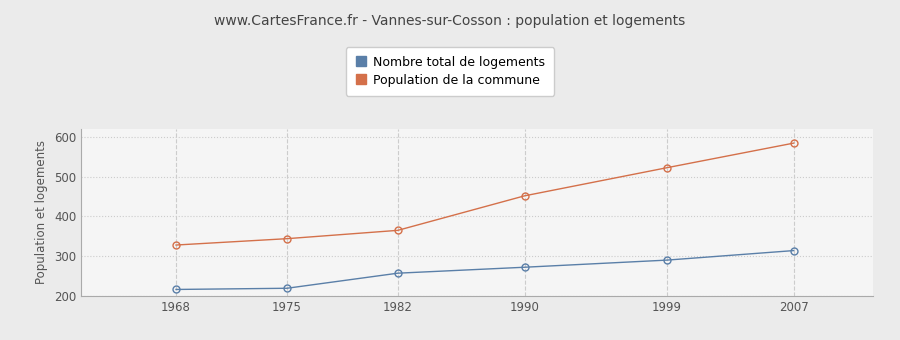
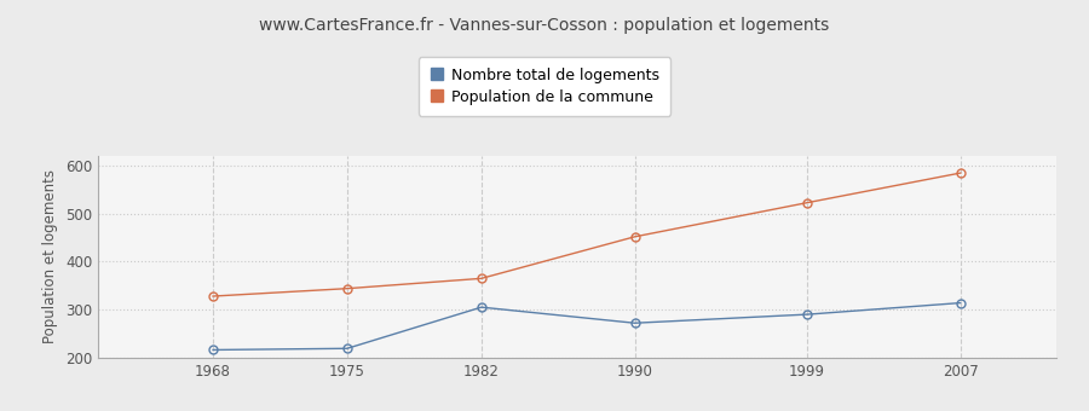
Nombre total de logements/1982: 257 -> 305
